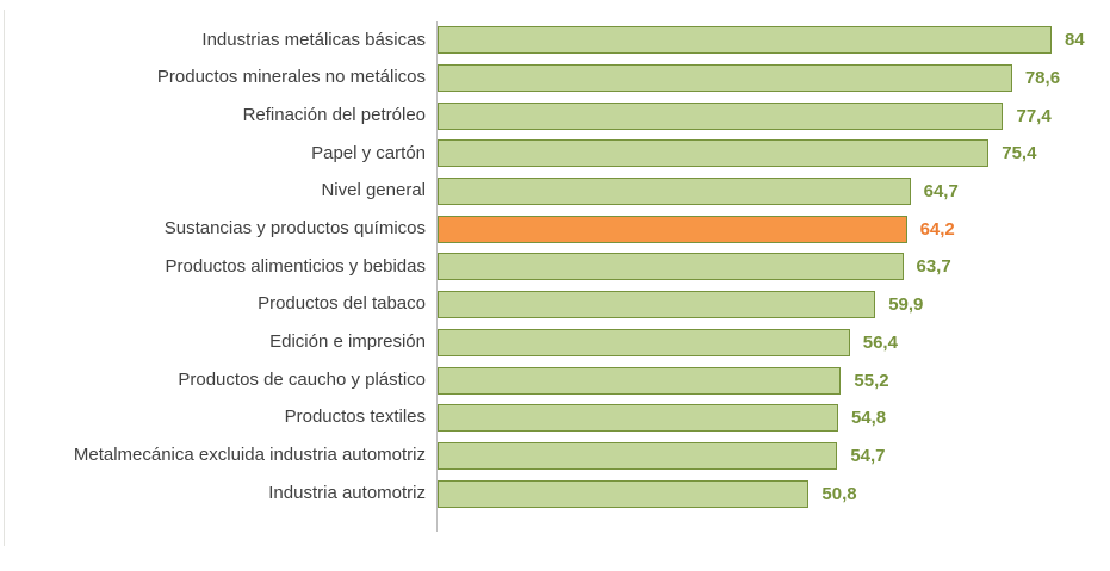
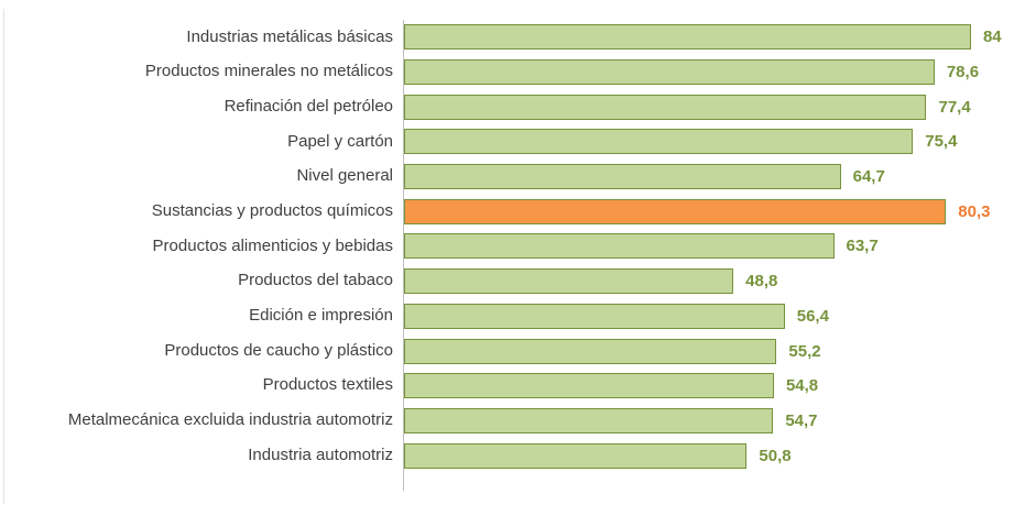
Sustancias y productos químicos: 64,2 -> 80,3
Productos del tabaco: 59,9 -> 48,8
